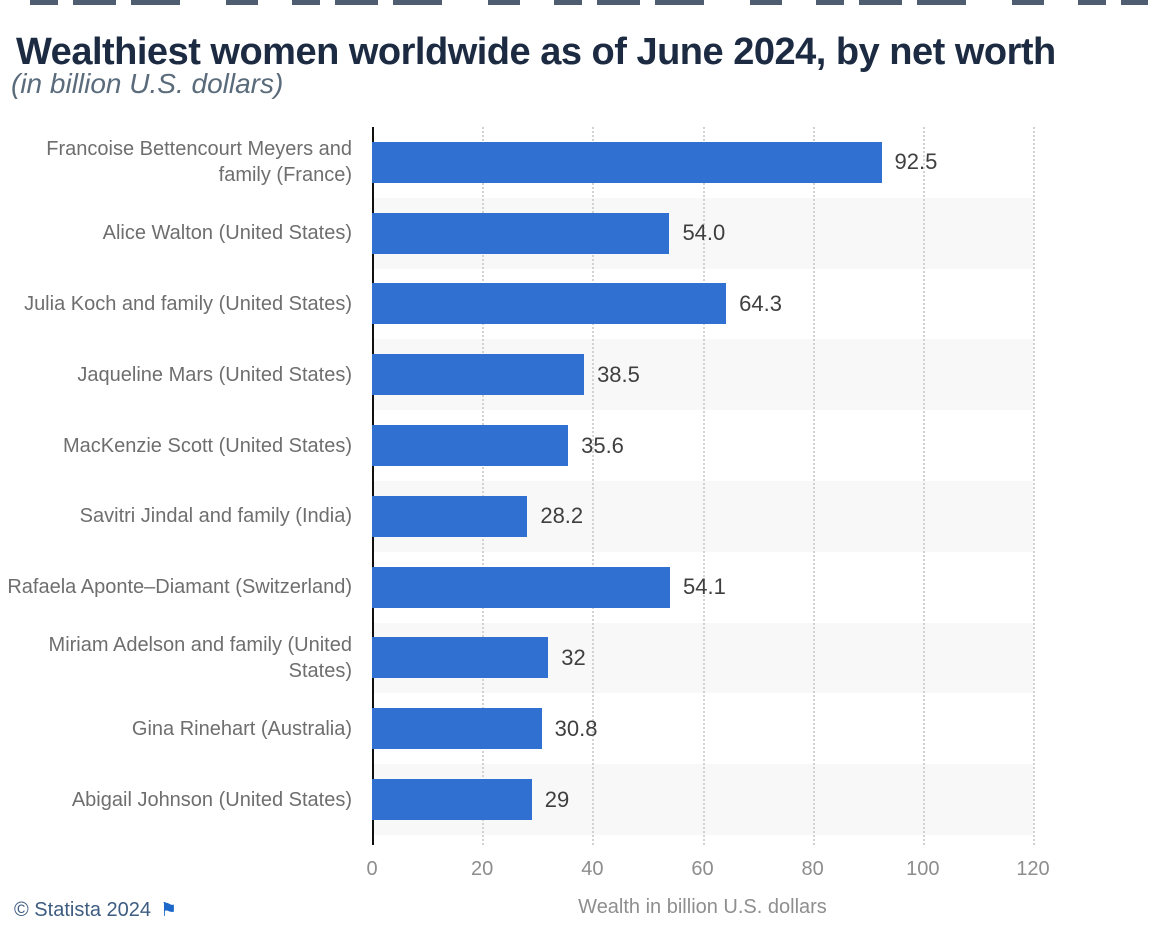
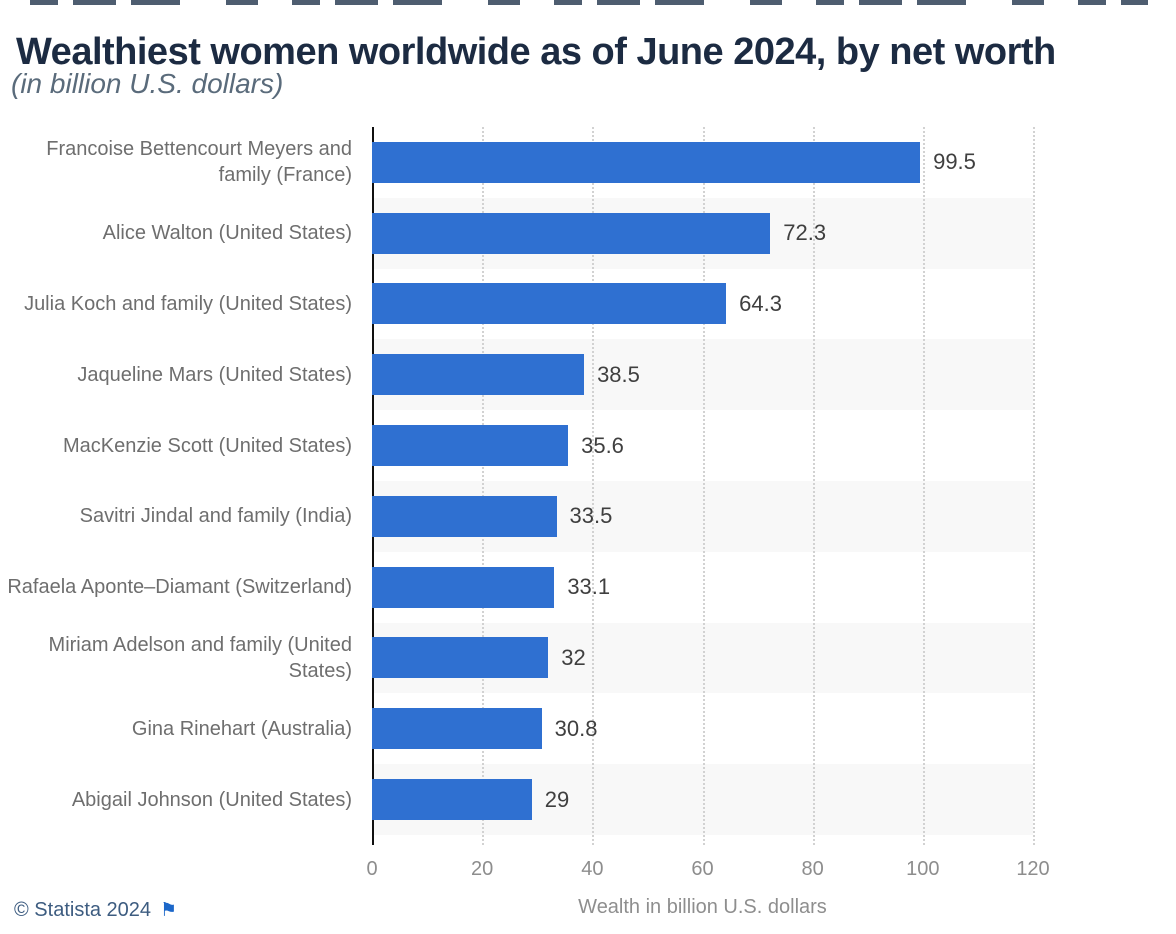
Francoise Bettencourt Meyers and family (France): 92.5 -> 99.5
Alice Walton (United States): 54.0 -> 72.3
Savitri Jindal and family (India): 28.2 -> 33.5
Rafaela Aponte–Diamant (Switzerland): 54.1 -> 33.1
